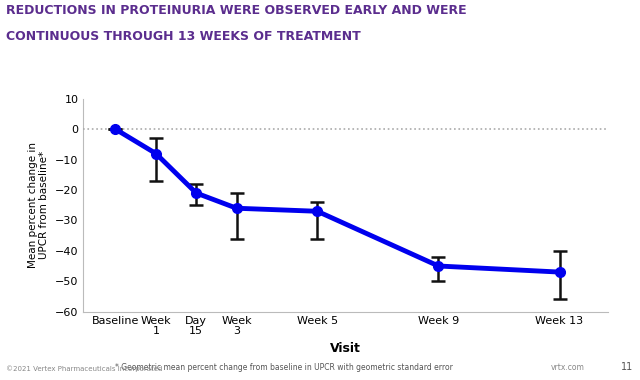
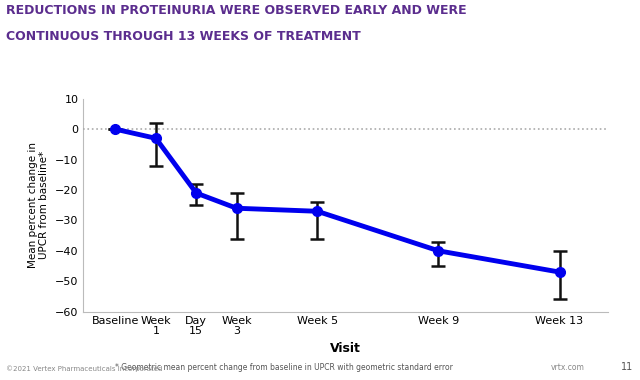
Week 1: -8 -> -3
Week 9: -45 -> -40
